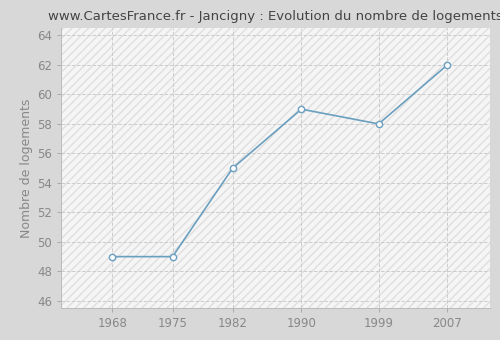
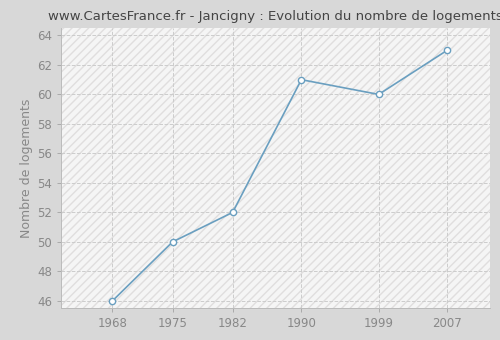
1968: 49 -> 46
1975: 49 -> 50
1982: 55 -> 52
1990: 59 -> 61
1999: 58 -> 60
2007: 62 -> 63
